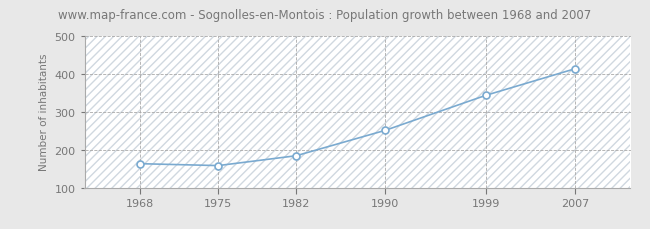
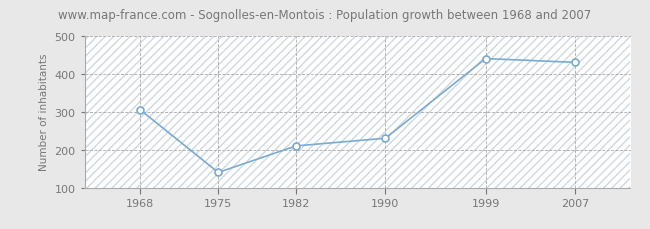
1968: 163 -> 305
1975: 158 -> 140
1982: 184 -> 210
1990: 251 -> 230
1999: 343 -> 440
2007: 413 -> 430
